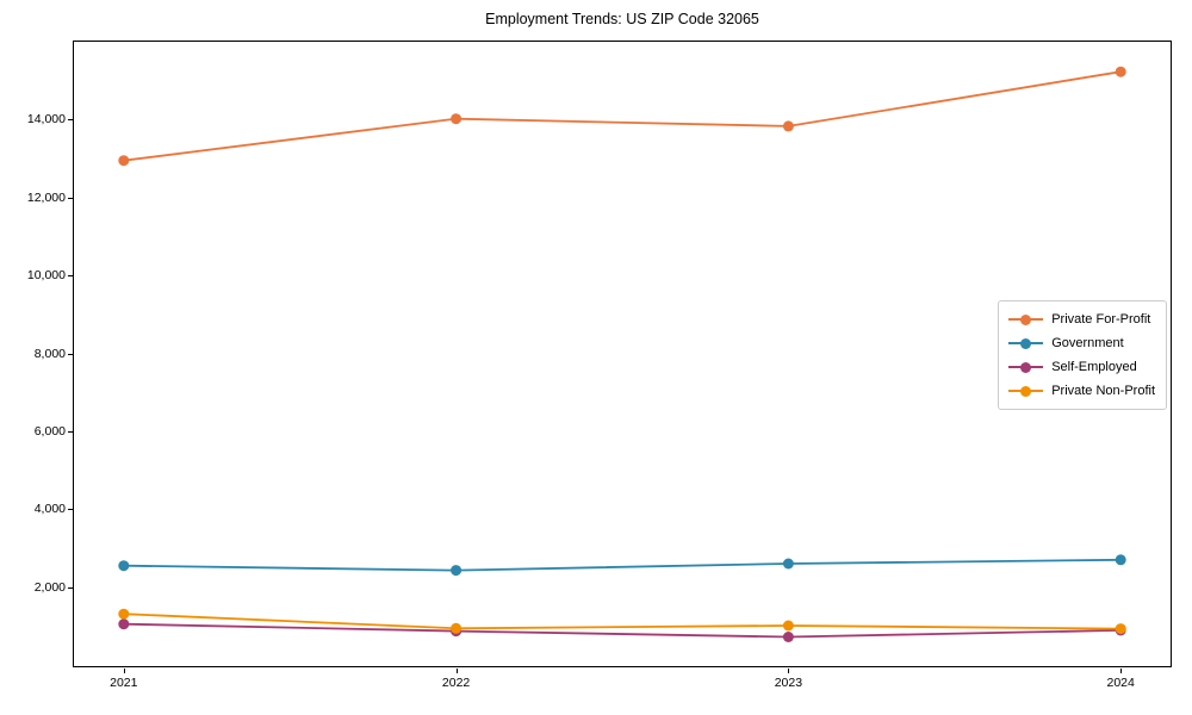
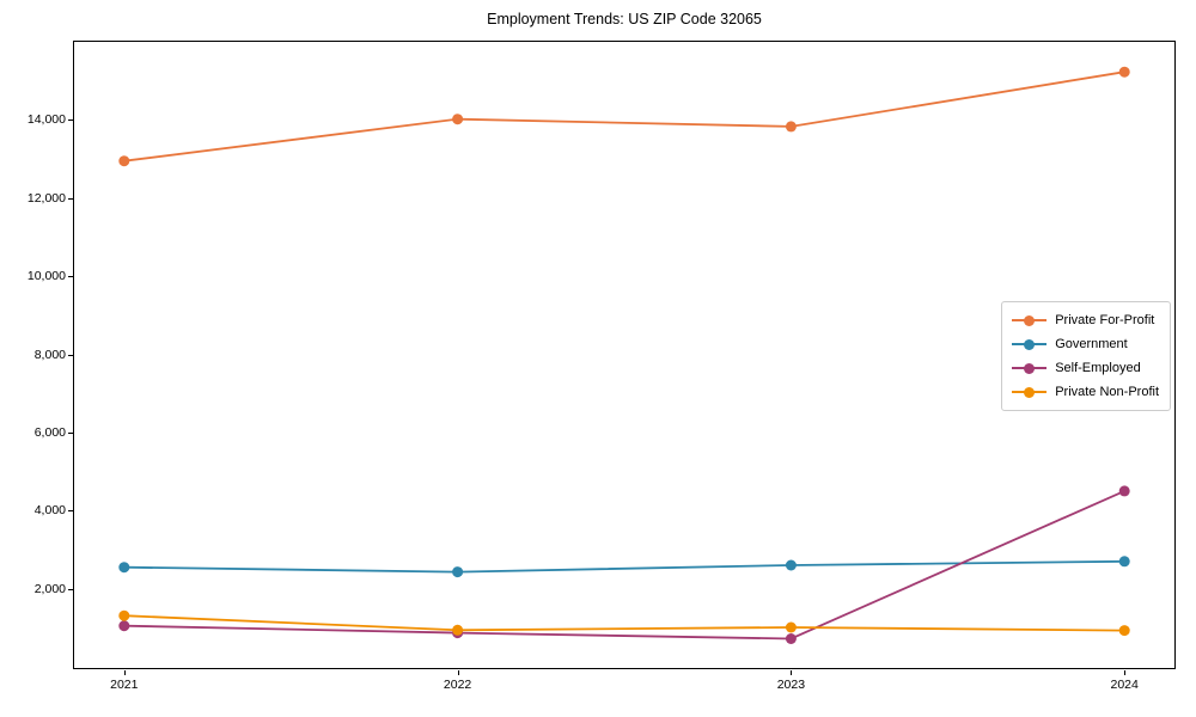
Self-Employed/2024: 900 -> 4500
